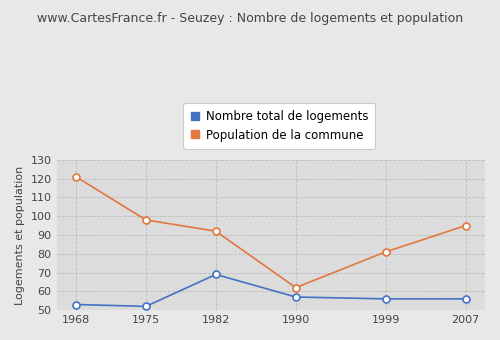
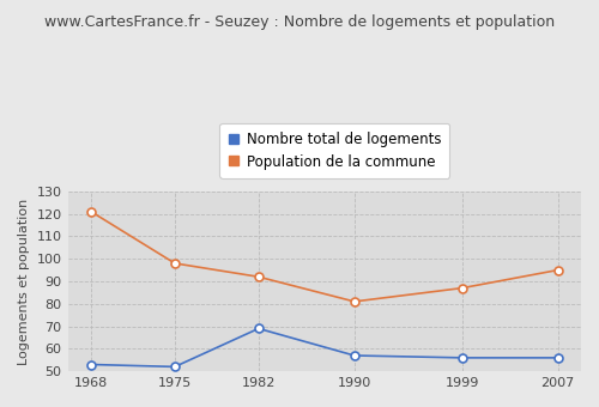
Population de la commune/1990: 62 -> 81
Population de la commune/1999: 81 -> 87
